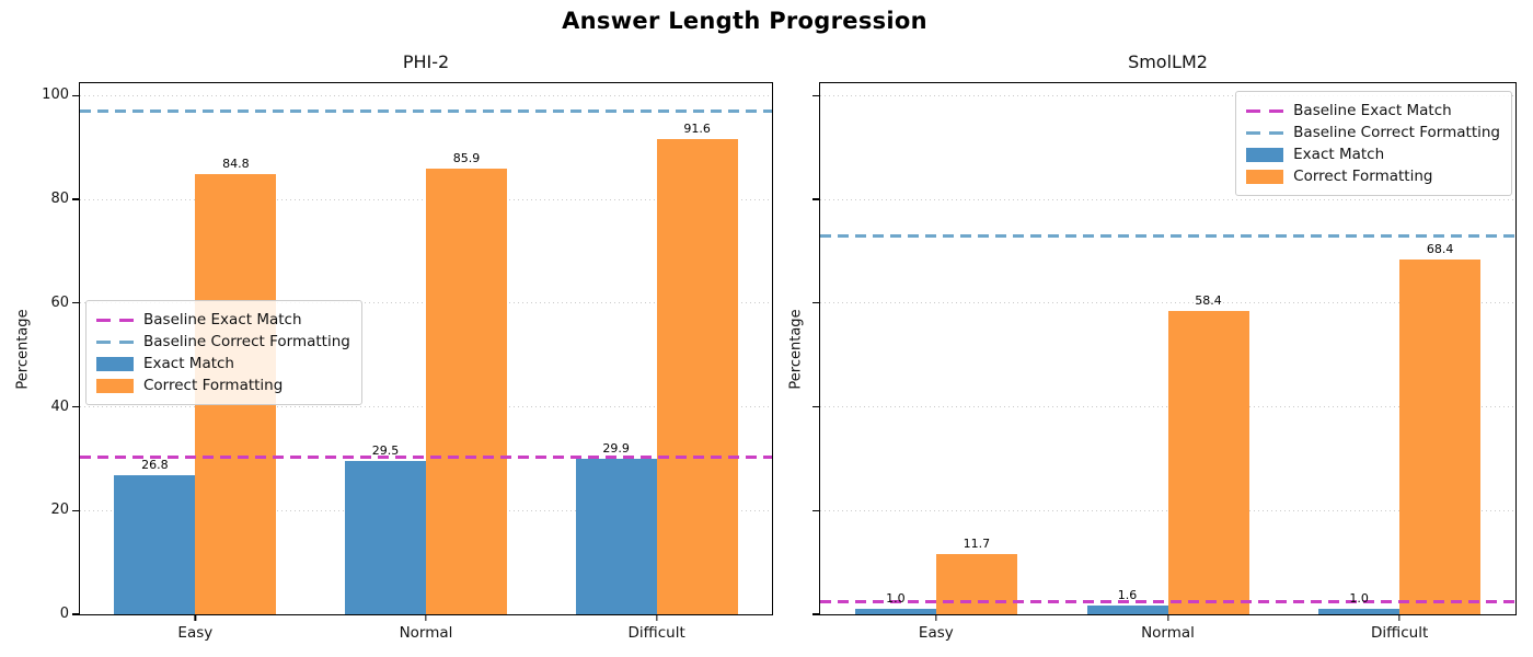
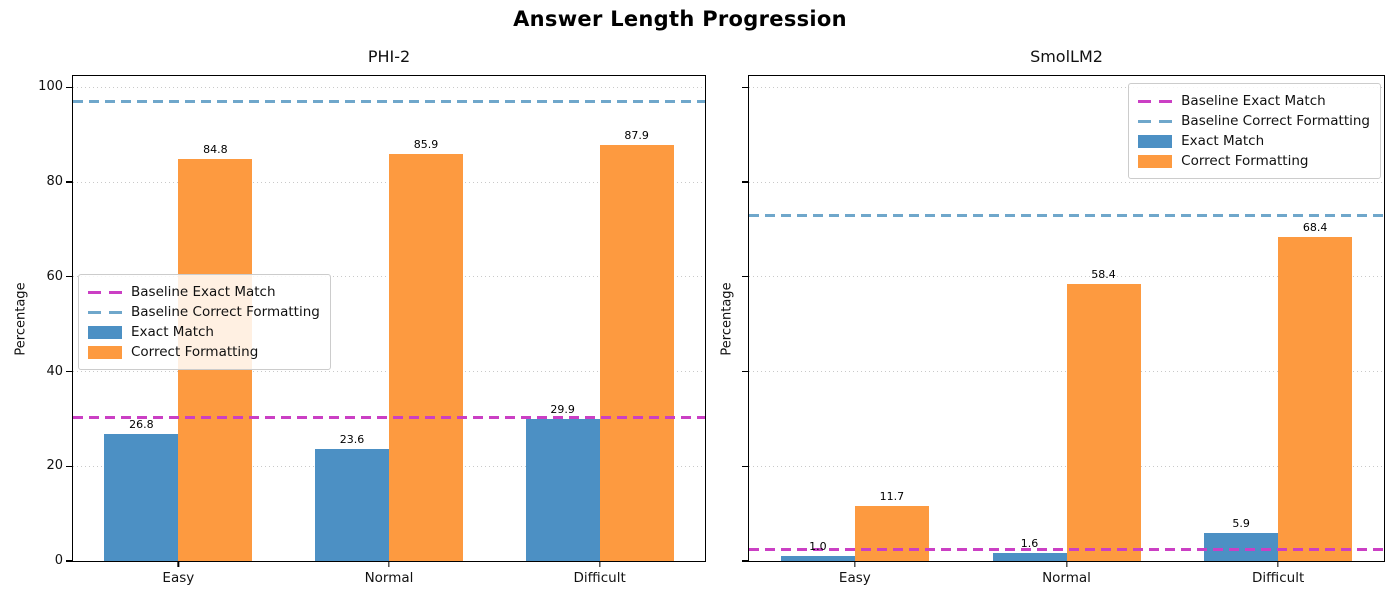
PHI-2/Exact Match/Normal: 29.5 -> 23.6
PHI-2/Correct Formatting/Difficult: 91.6 -> 87.9
SmolLM2/Exact Match/Difficult: 1.0 -> 5.9
